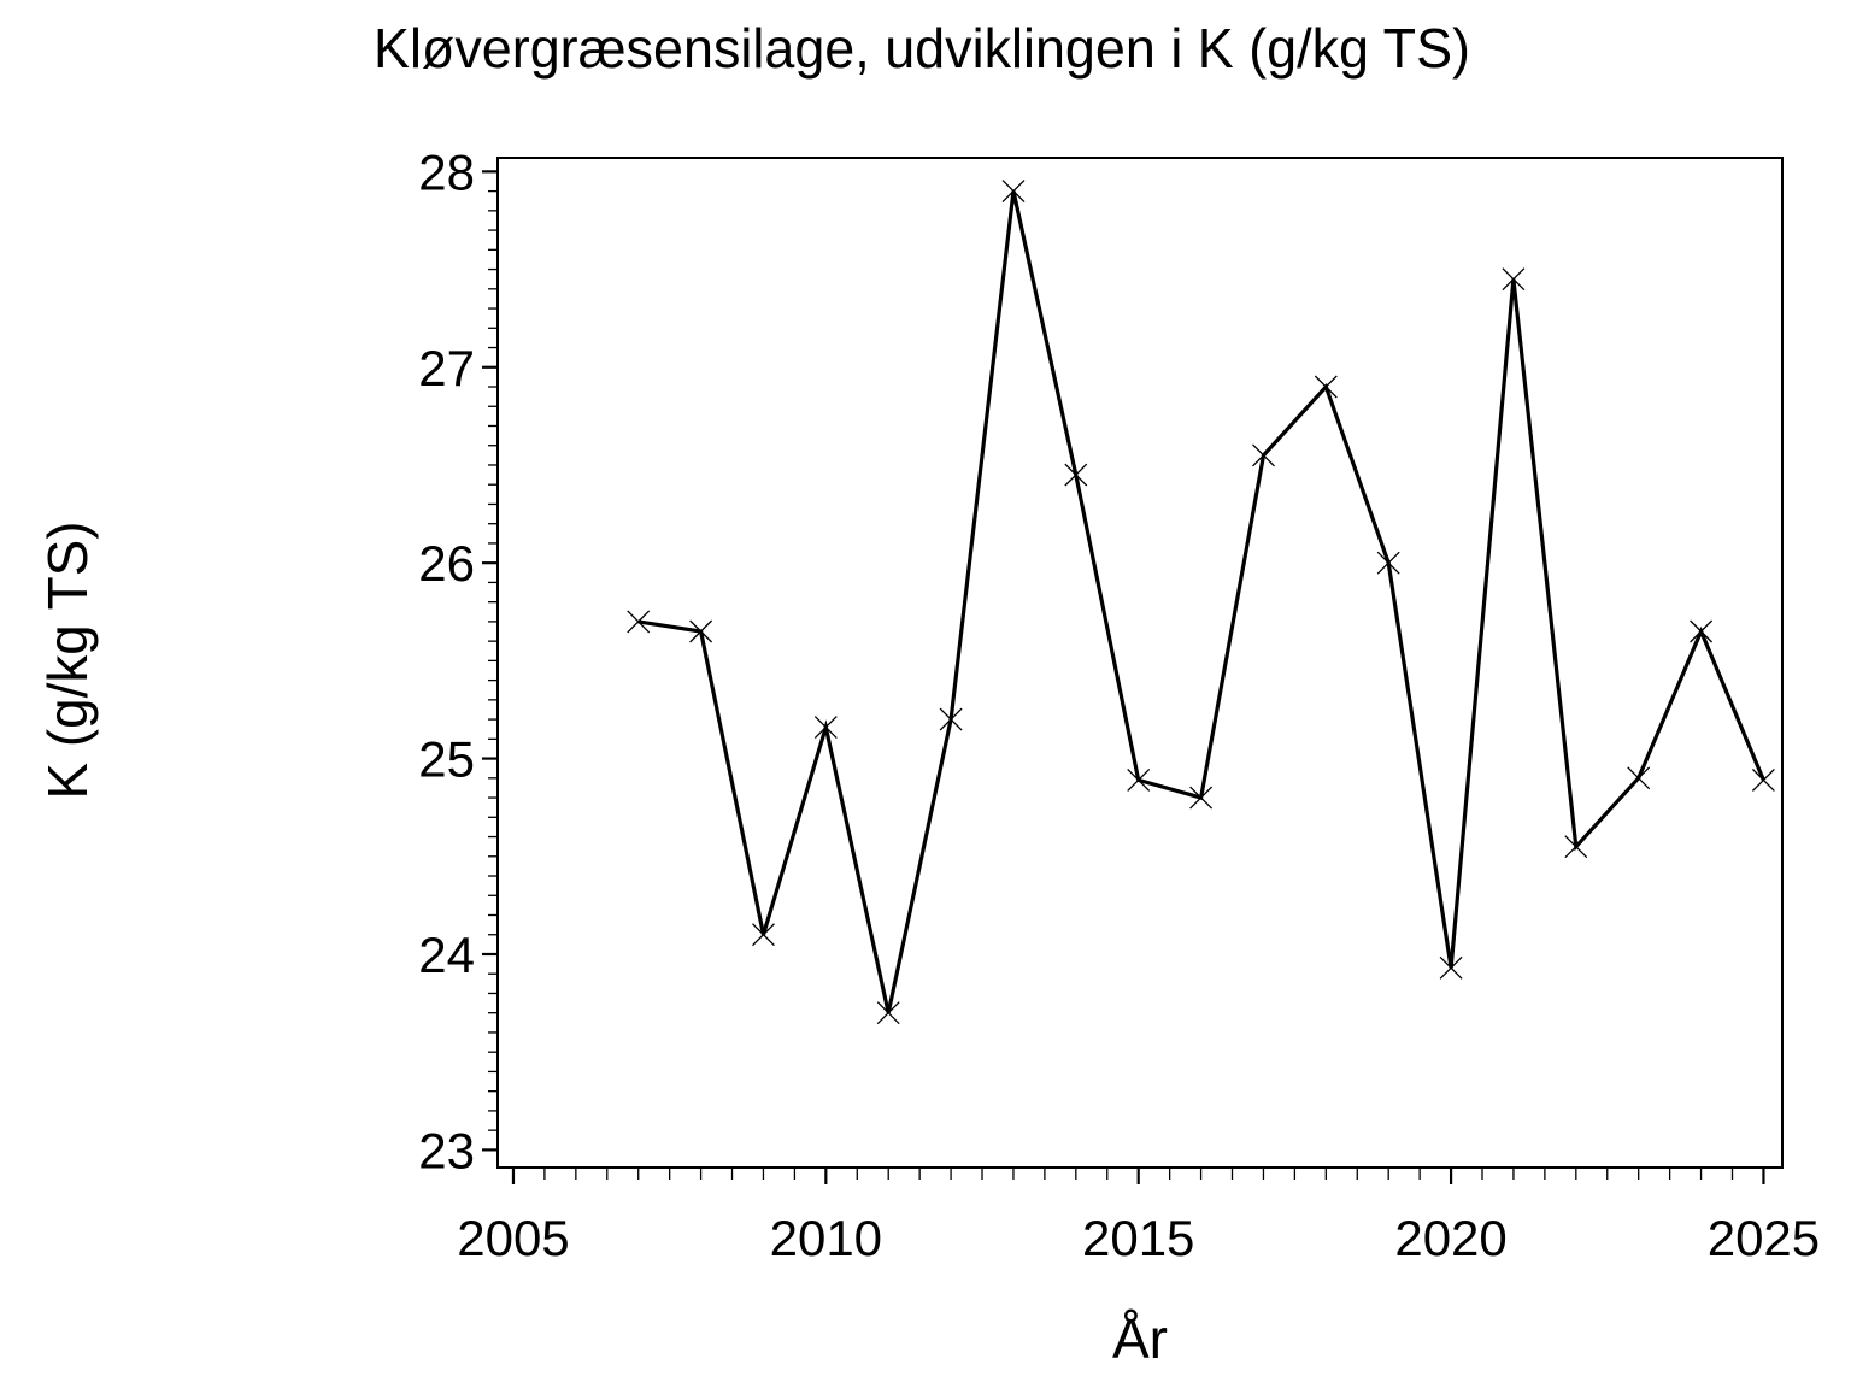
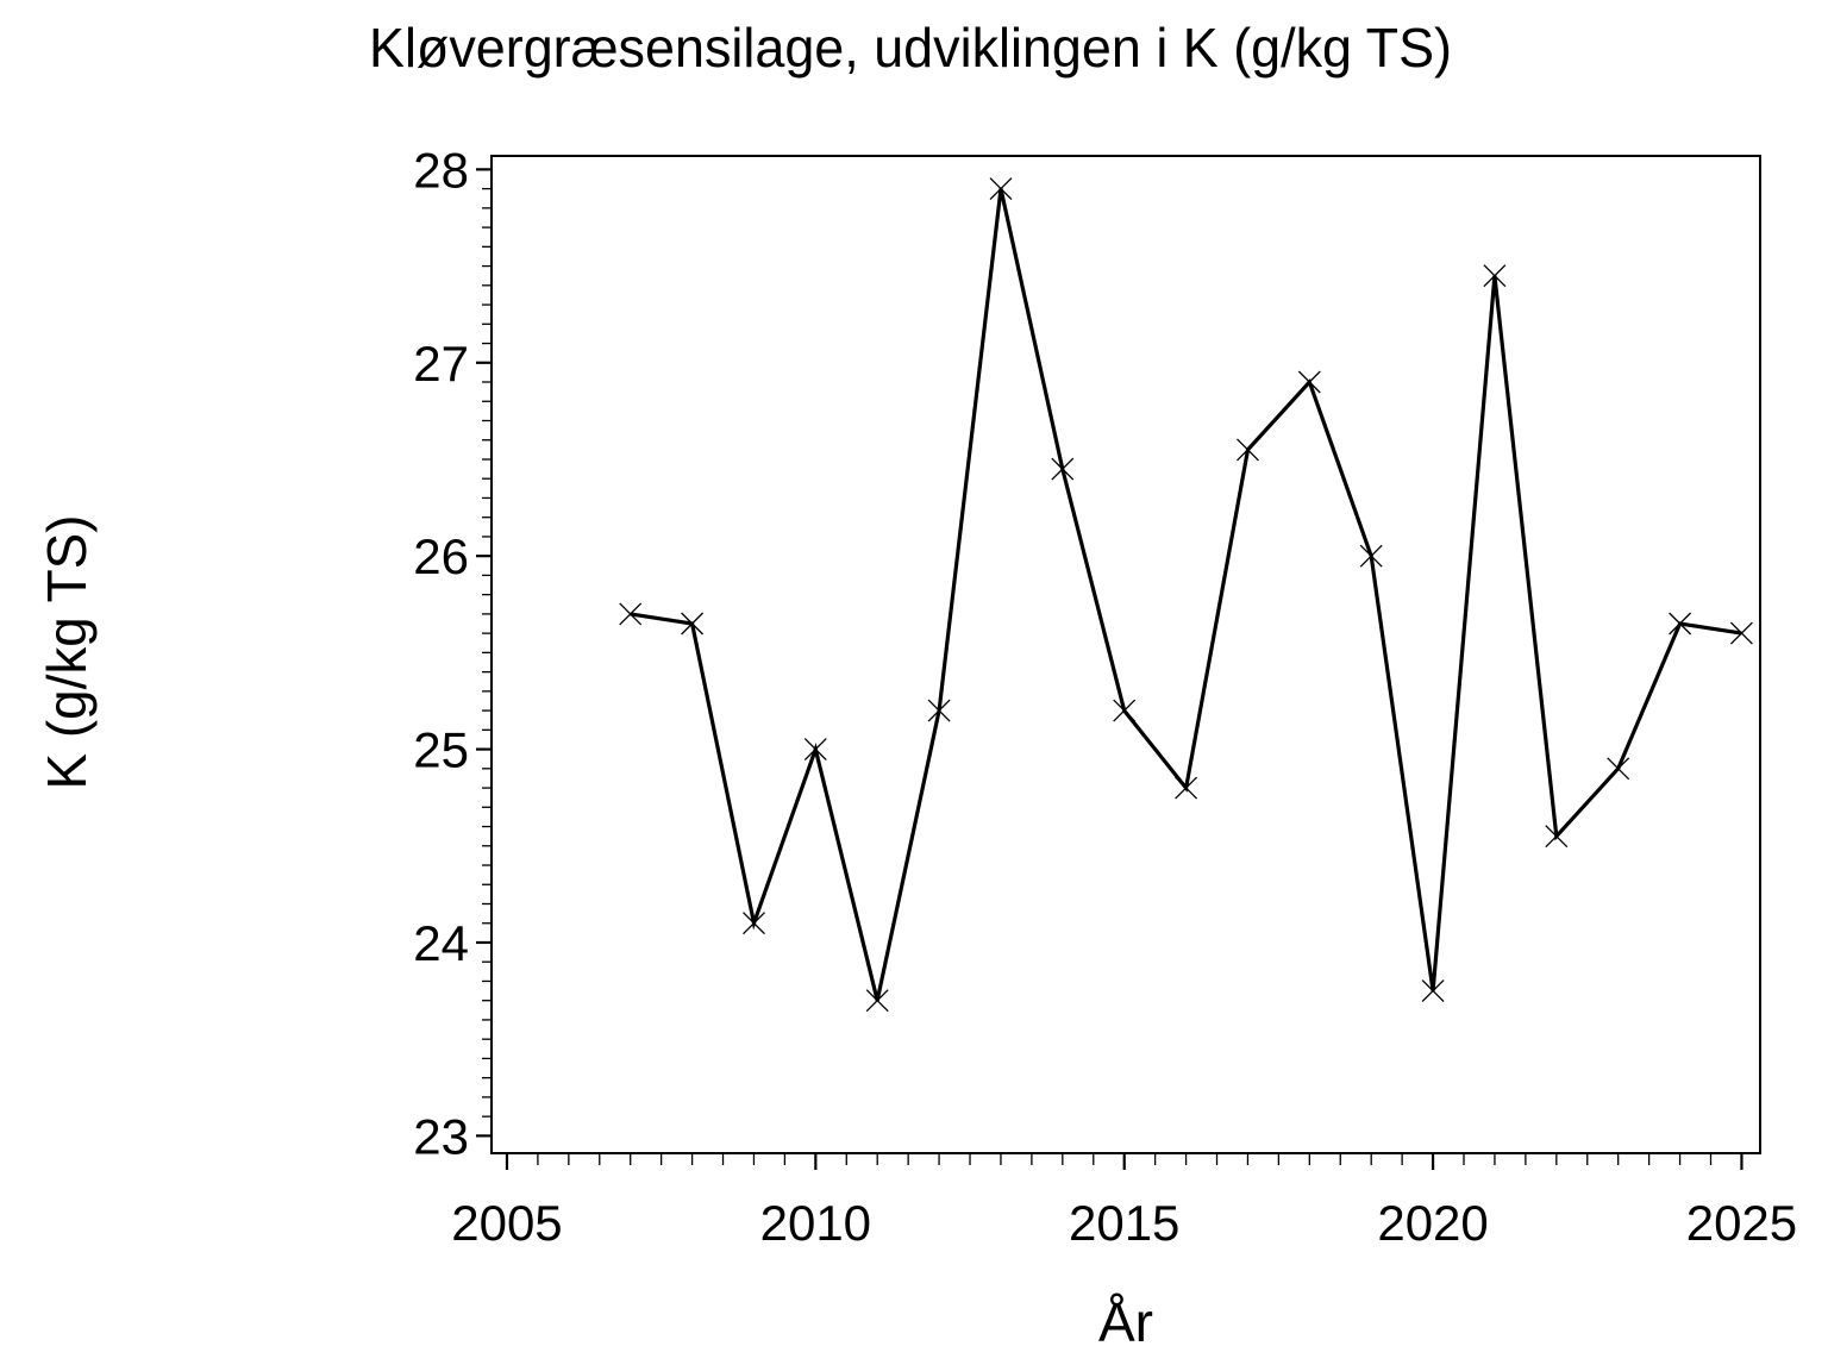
2010: 25.16 -> 25.00
2015: 24.89 -> 25.20
2020: 23.93 -> 23.75
2025: 24.89 -> 25.60
